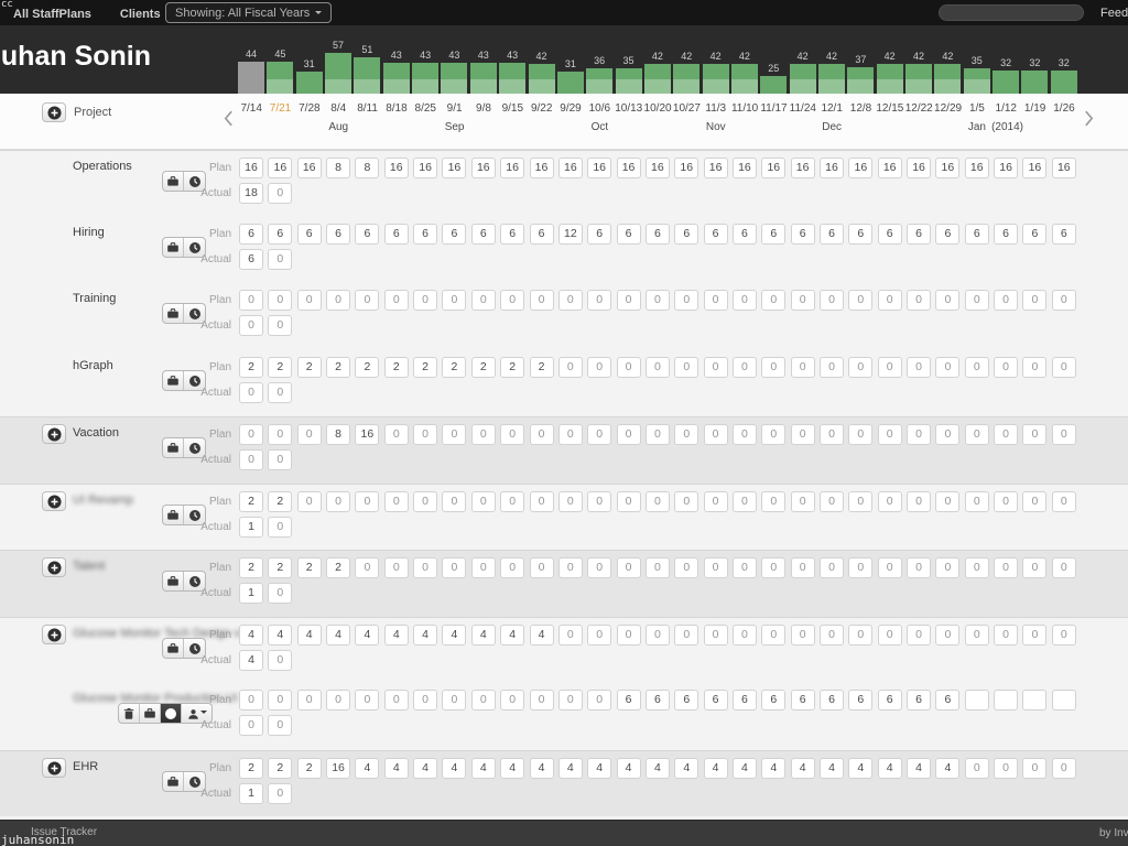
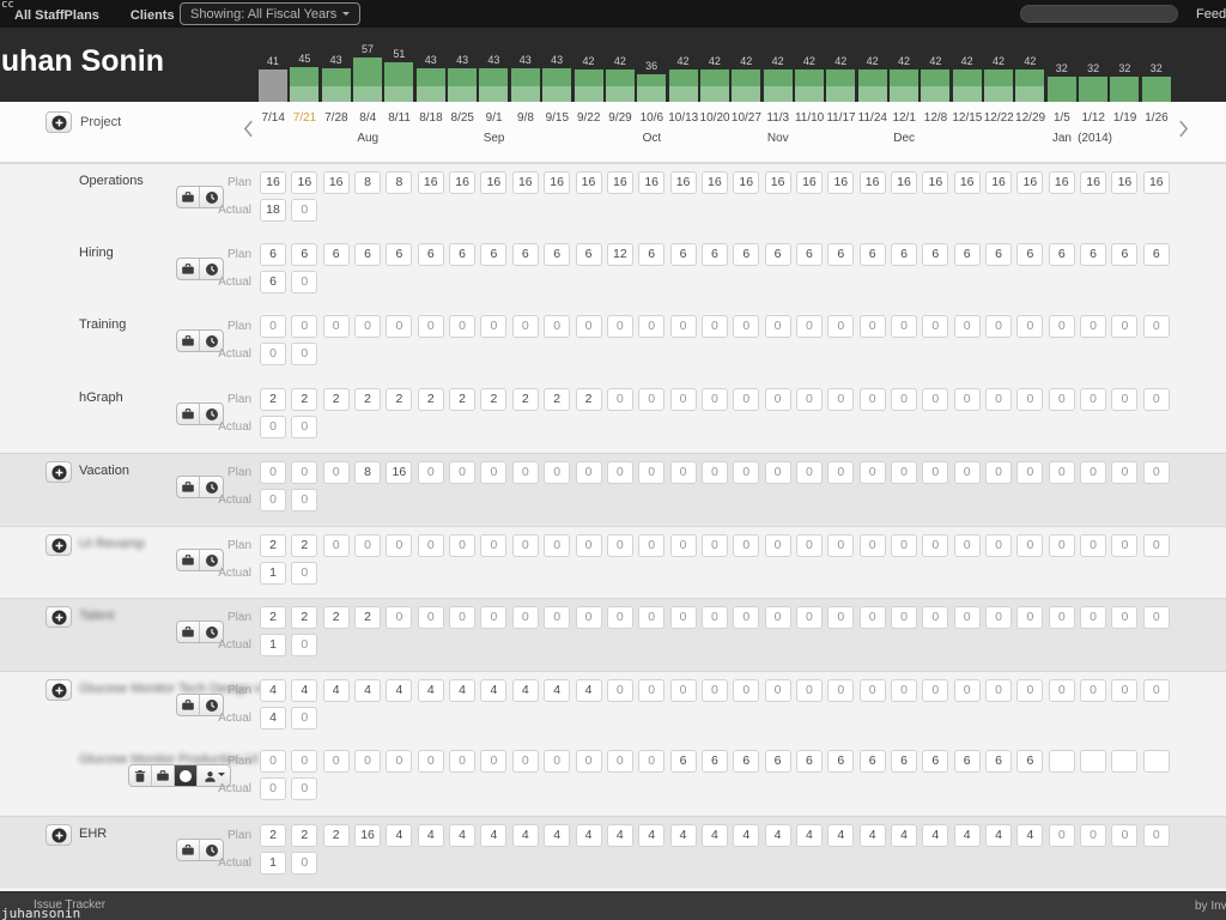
7/14: 44 -> 41
7/28: 31 -> 43
9/29: 31 -> 42
10/13: 35 -> 42
11/17: 25 -> 42
12/8: 37 -> 42
1/5: 35 -> 32
